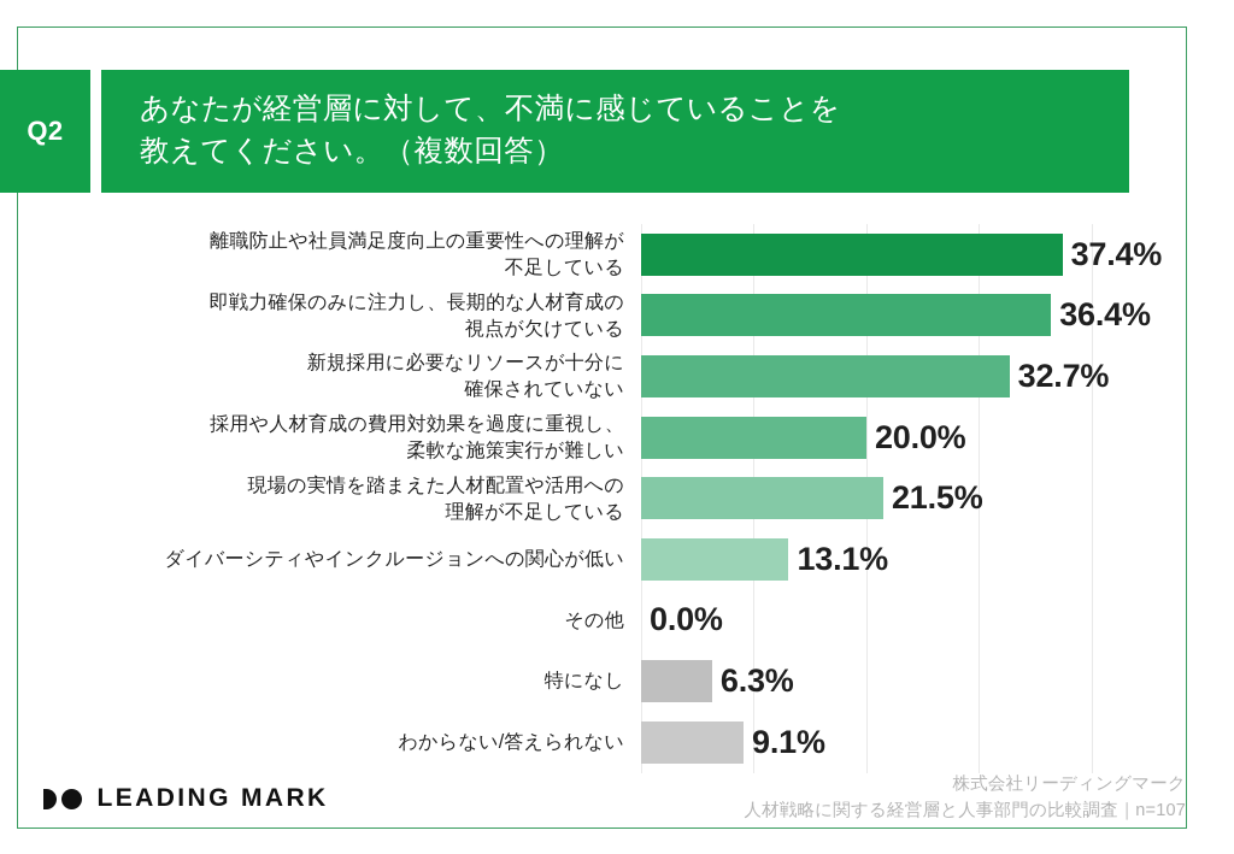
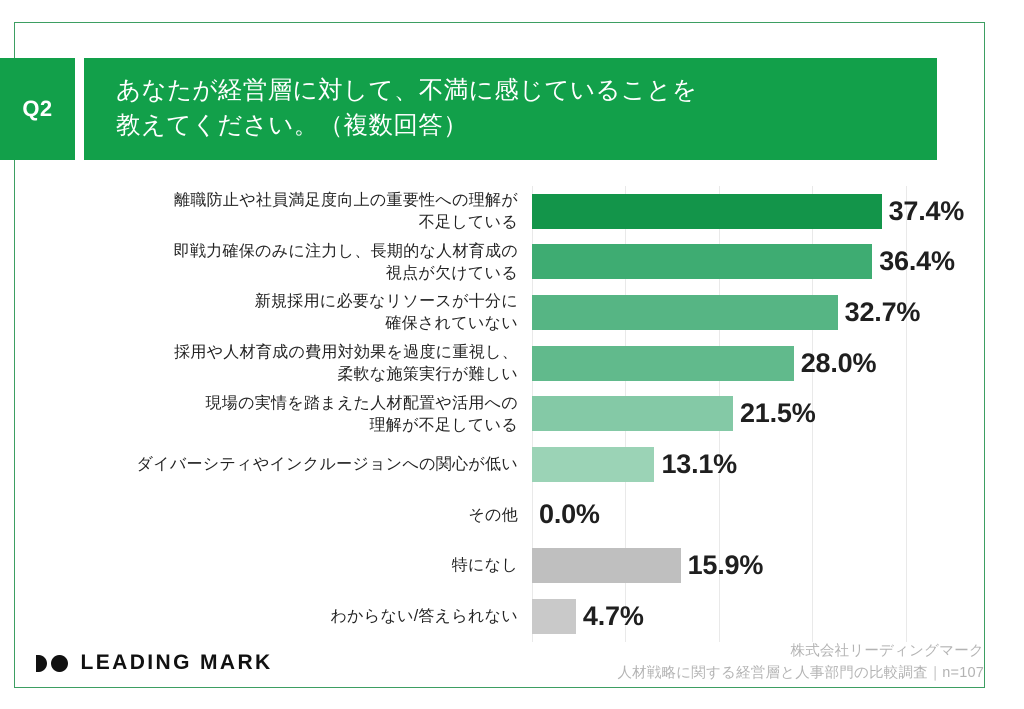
採用や人材育成の費用対効果を過度に重視し、 柔軟な施策実行が難しい: 20.0% -> 28.0%
特になし: 6.3% -> 15.9%
わからない/答えられない: 9.1% -> 4.7%
